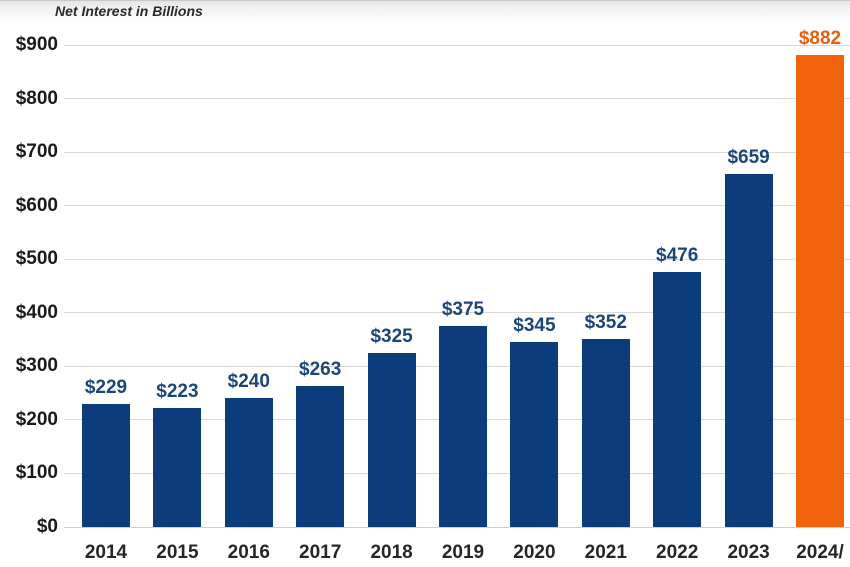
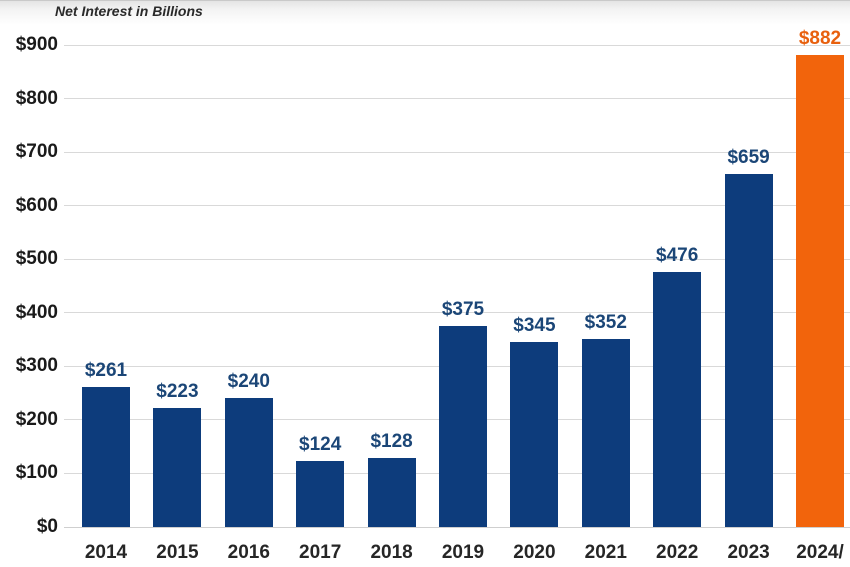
2014: $229 -> $261
2017: $263 -> $124
2018: $325 -> $128
